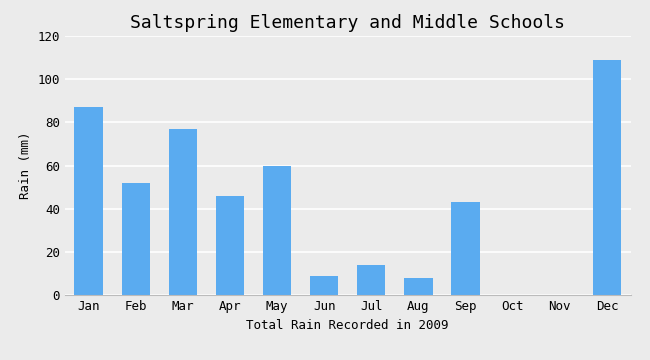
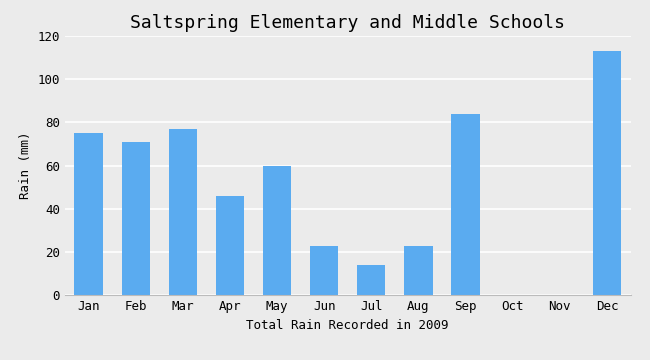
Jan: 87 -> 75
Feb: 52 -> 71
Jun: 9 -> 23
Aug: 8 -> 23
Sep: 43 -> 84
Dec: 109 -> 113
